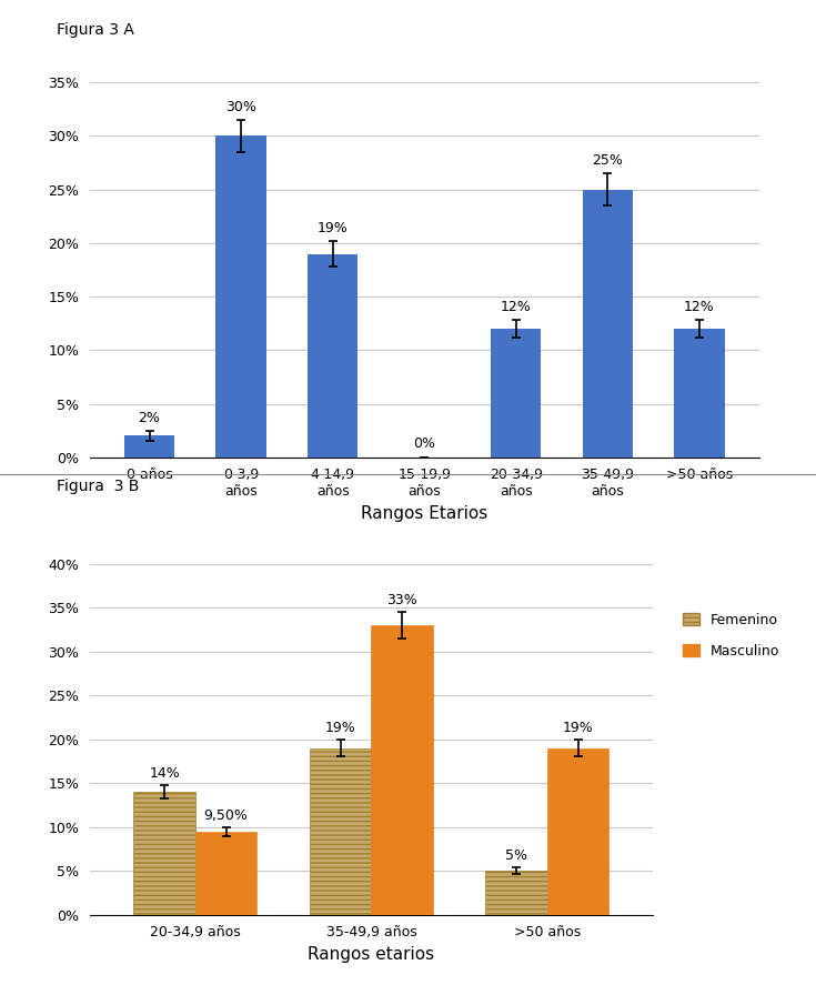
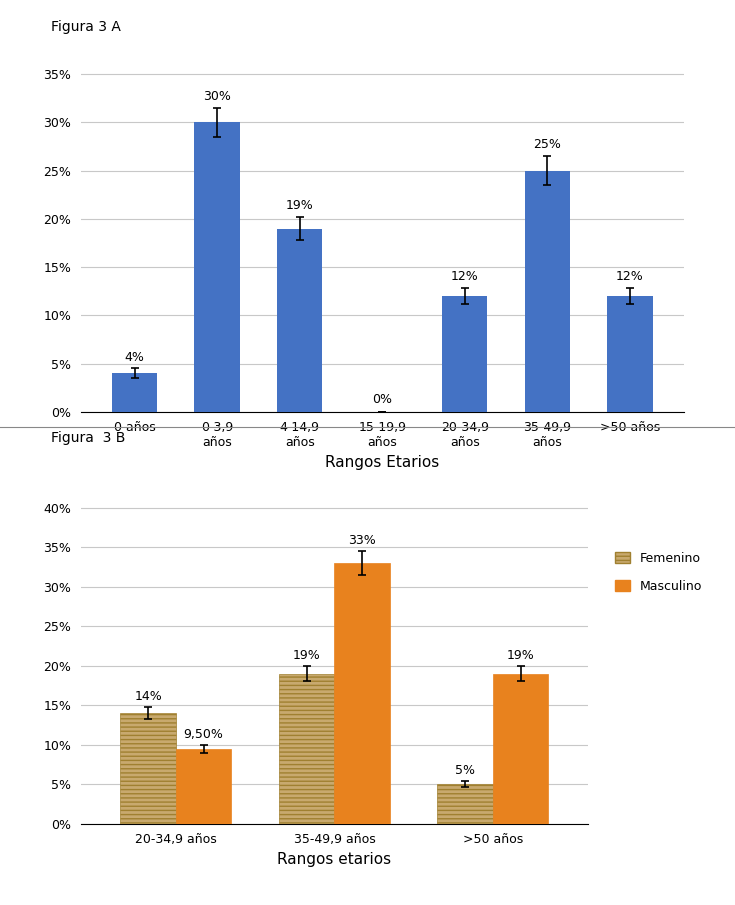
0 años: 2% -> 4%
